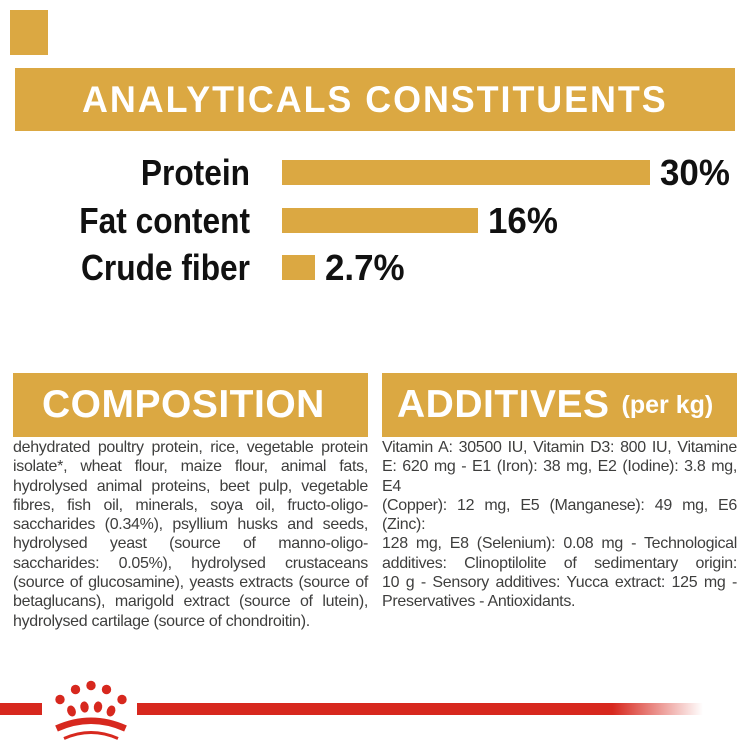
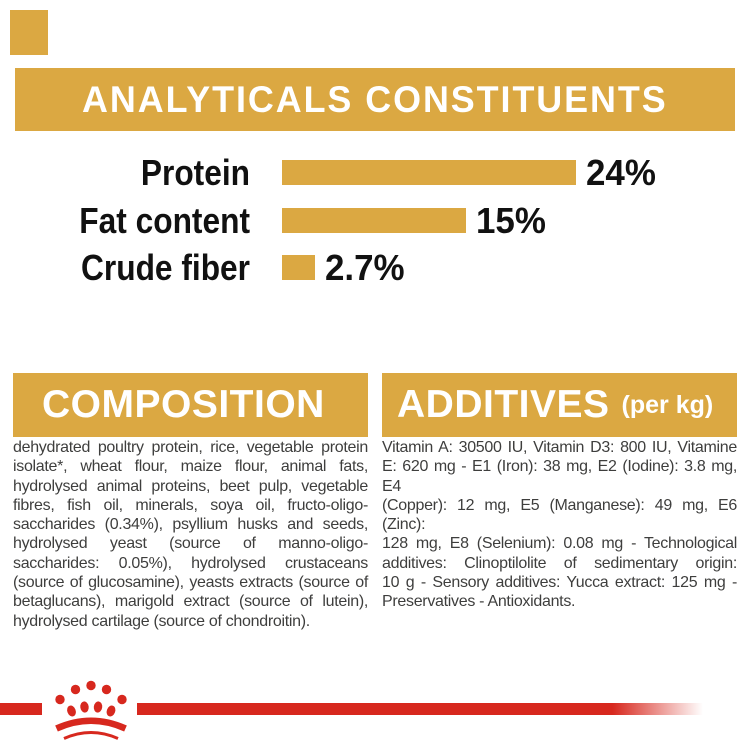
Protein: 30% -> 24%
Fat content: 16% -> 15%
